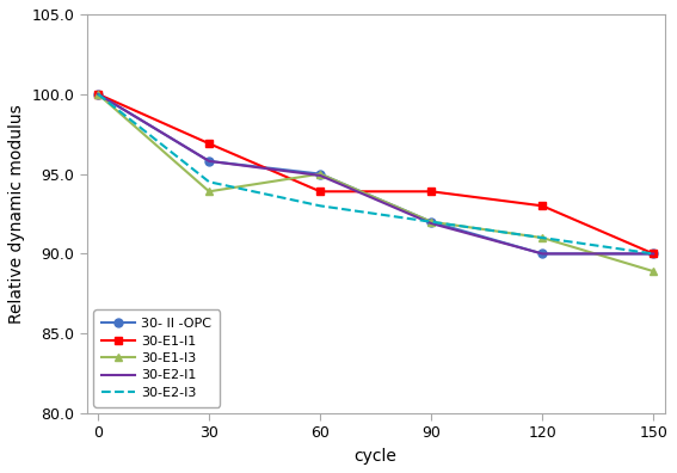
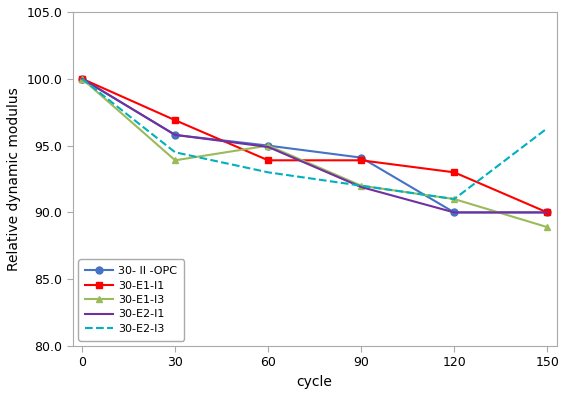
30- II -OPC/90: 92.0 -> 94.1
30-E2-I3/150: 90.0 -> 96.3
